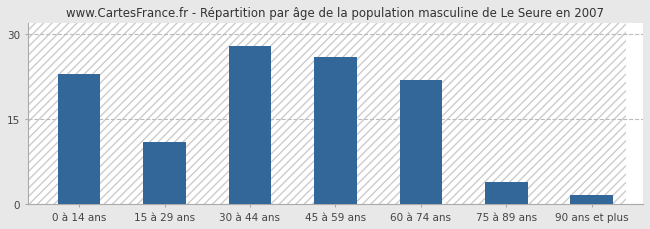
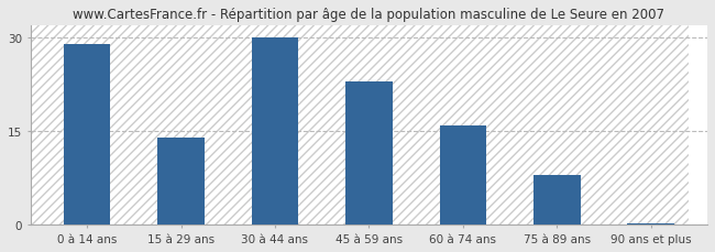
0 à 14 ans: 23.0 -> 29.0
15 à 29 ans: 11.0 -> 14.0
30 à 44 ans: 28.0 -> 30.0
45 à 59 ans: 26.0 -> 23.0
60 à 74 ans: 22.0 -> 16.0
75 à 89 ans: 4.0 -> 8.0
90 ans et plus: 1.6 -> 0.3
